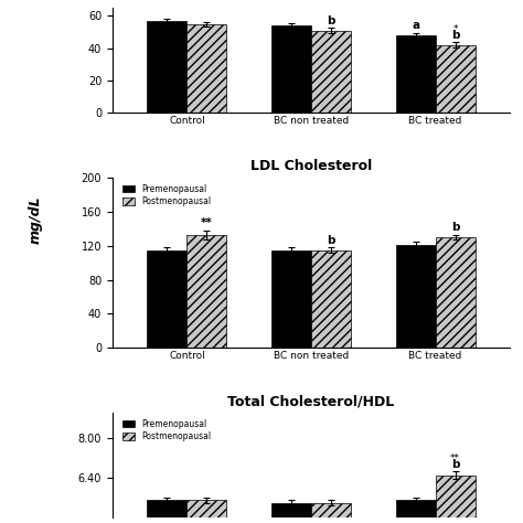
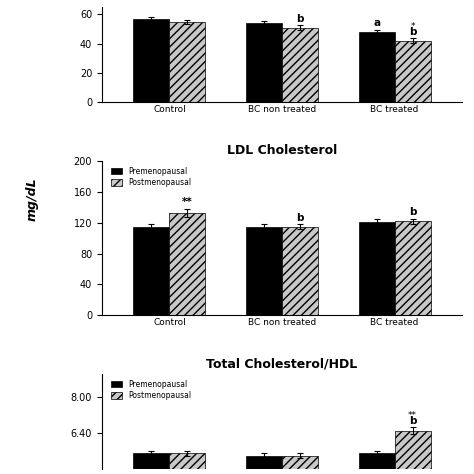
LDL Cholesterol/Postmenopausal/BC treated: 130 -> 122
